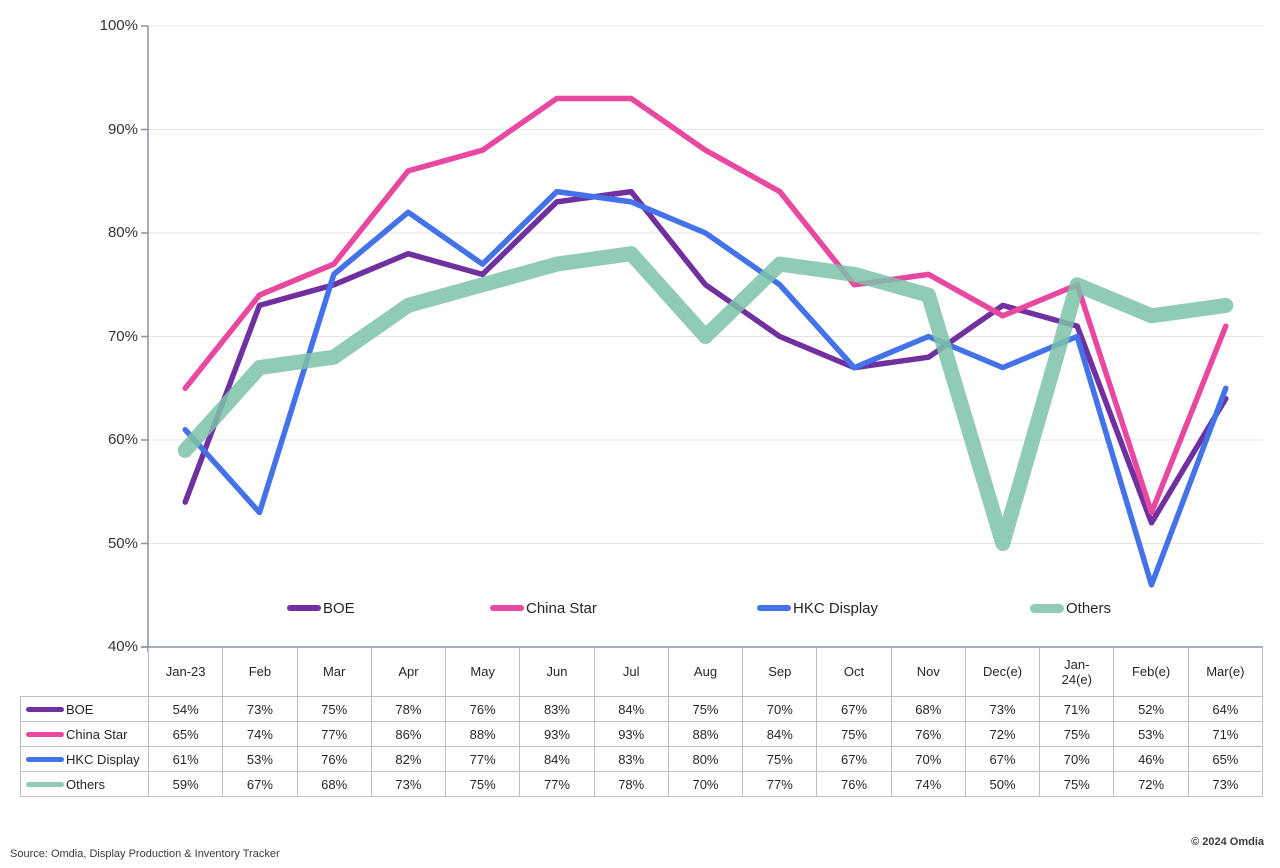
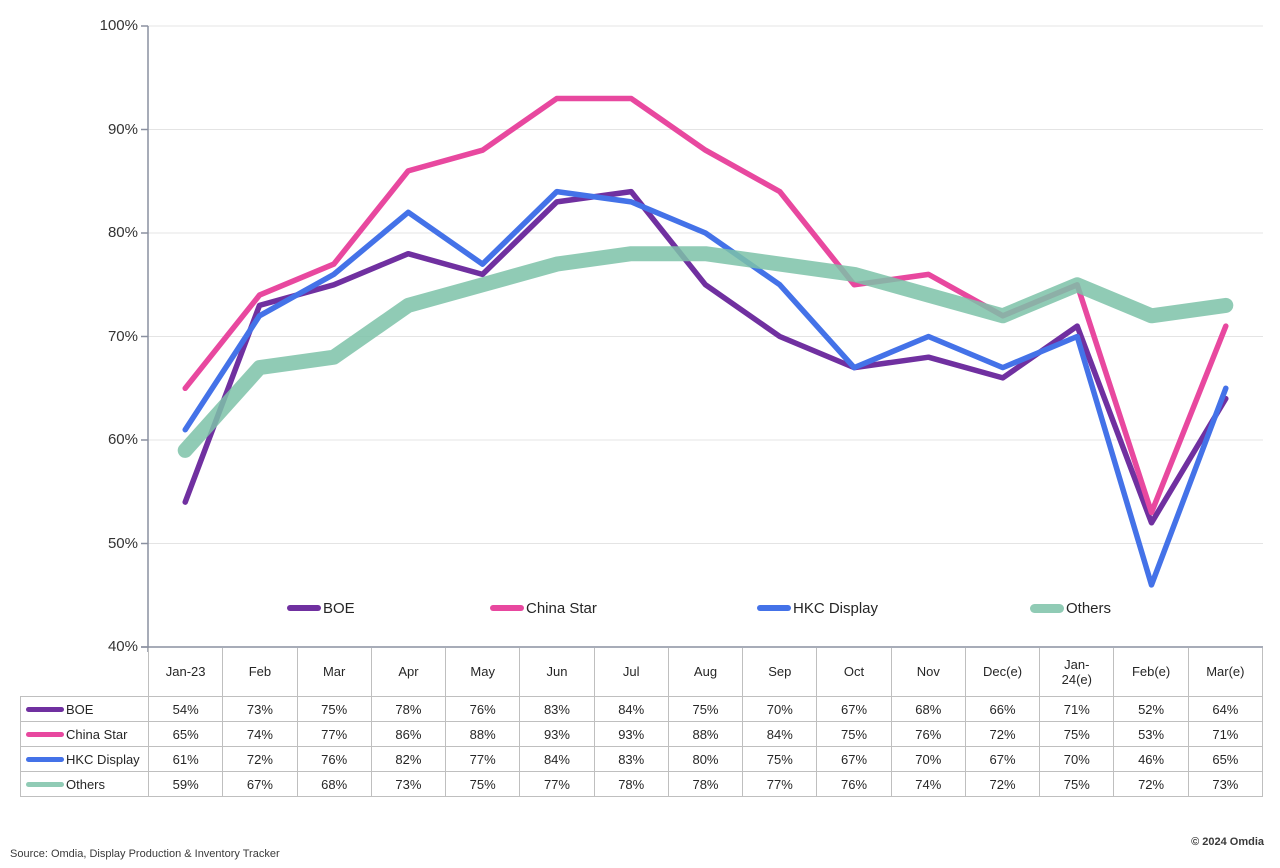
HKC Display/Feb: 53% -> 72%
Others/Aug: 70% -> 78%
BOE/Dec(e): 73% -> 66%
Others/Dec(e): 50% -> 72%
